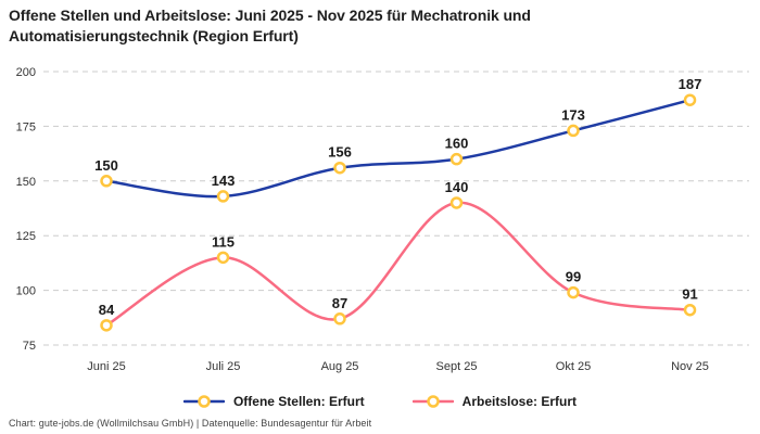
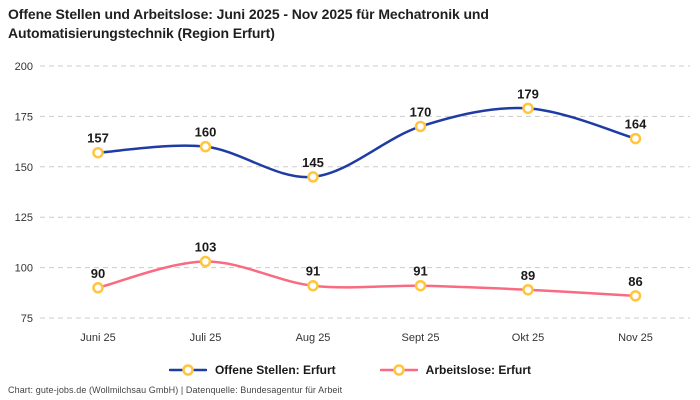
Offene Stellen: Erfurt/Juni 25: 150 -> 157
Arbeitslose: Erfurt/Juni 25: 84 -> 90
Offene Stellen: Erfurt/Juli 25: 143 -> 160
Arbeitslose: Erfurt/Juli 25: 115 -> 103
Offene Stellen: Erfurt/Aug 25: 156 -> 145
Arbeitslose: Erfurt/Aug 25: 87 -> 91
Offene Stellen: Erfurt/Sept 25: 160 -> 170
Arbeitslose: Erfurt/Sept 25: 140 -> 91
Offene Stellen: Erfurt/Okt 25: 173 -> 179
Arbeitslose: Erfurt/Okt 25: 99 -> 89
Offene Stellen: Erfurt/Nov 25: 187 -> 164
Arbeitslose: Erfurt/Nov 25: 91 -> 86
